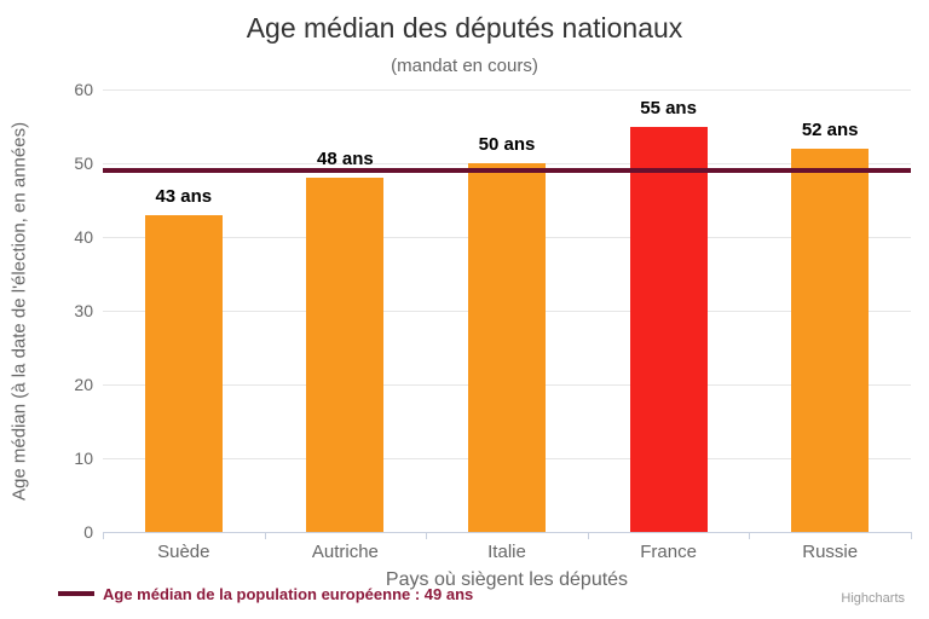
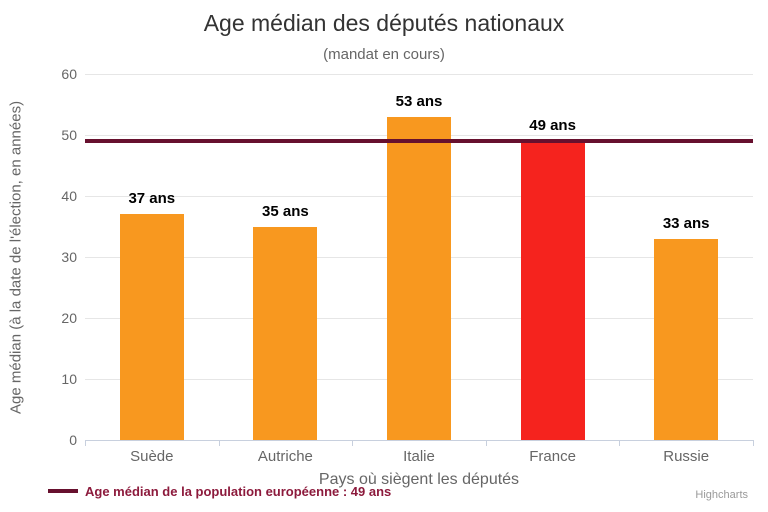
Suède: 43 -> 37
Autriche: 48 -> 35
Italie: 50 -> 53
France: 55 -> 49
Russie: 52 -> 33
